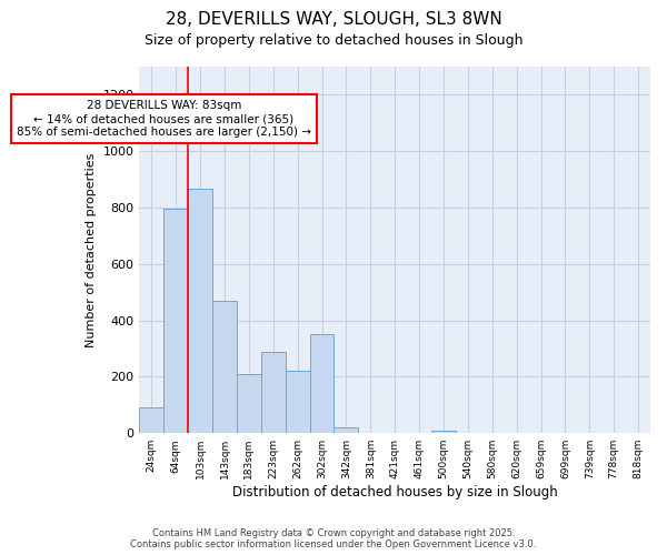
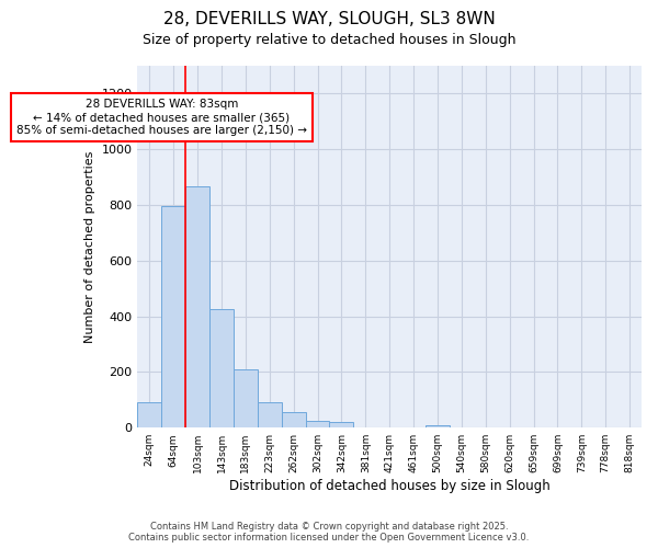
143sqm: 470 -> 425
223sqm: 290 -> 90
262sqm: 220 -> 55
302sqm: 350 -> 25
